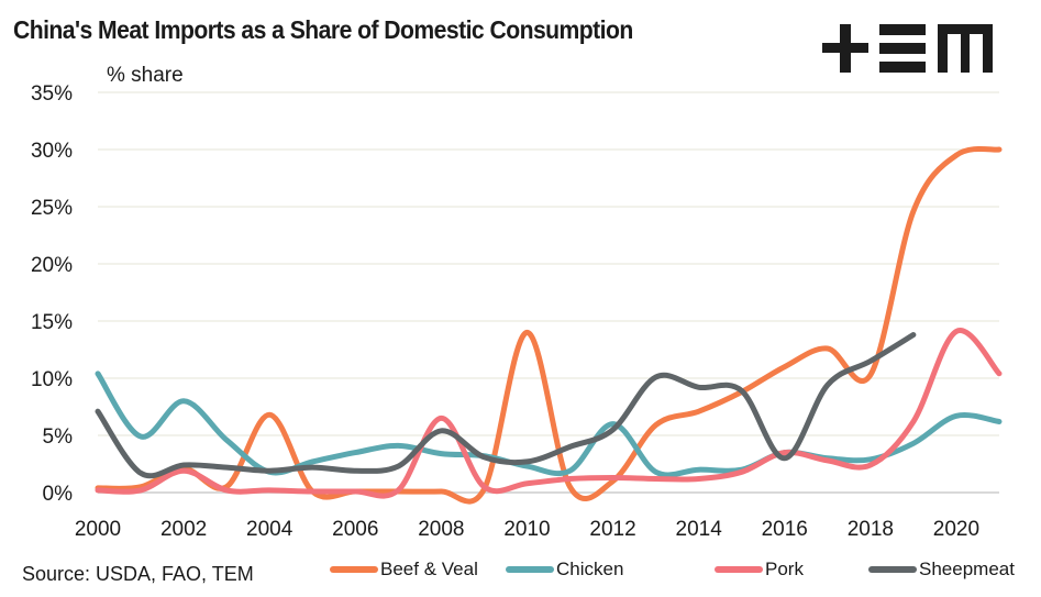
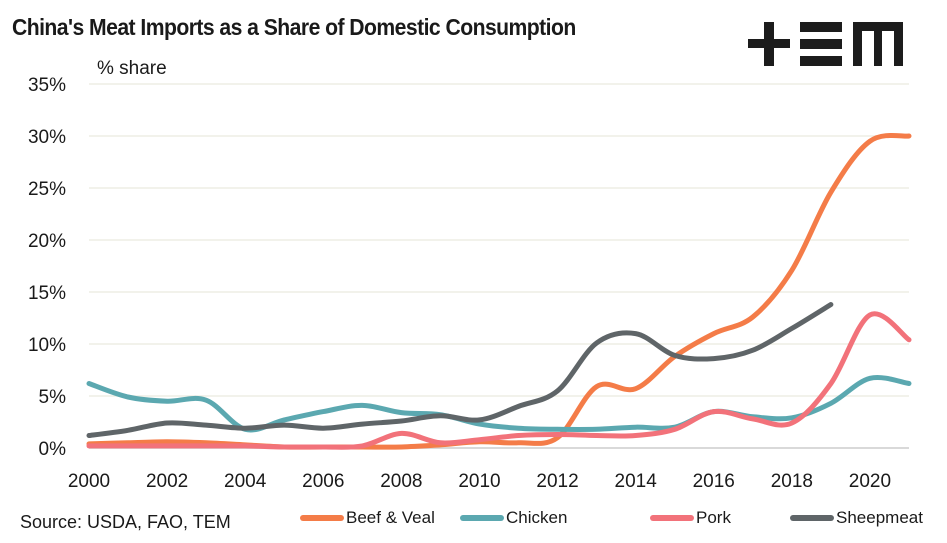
Chicken/2000: 10.4% -> 6.2%
Sheepmeat/2000: 7.1% -> 1.2%
Beef & Veal/2002: 2.1% -> 0.6%
Chicken/2002: 8.0% -> 4.5%
Pork/2002: 1.9% -> 0.2%
Beef & Veal/2004: 6.8% -> 0.3%
Pork/2008: 6.5% -> 1.4%
Sheepmeat/2008: 5.4% -> 2.6%
Beef & Veal/2010: 14.0% -> 0.6%
Chicken/2012: 6.0% -> 1.8%
Beef & Veal/2014: 7.1% -> 5.7%
Sheepmeat/2014: 9.2% -> 11.0%
Sheepmeat/2016: 3.0% -> 8.6%
Beef & Veal/2018: 10.3% -> 17.1%
Pork/2020: 14.1% -> 12.8%
